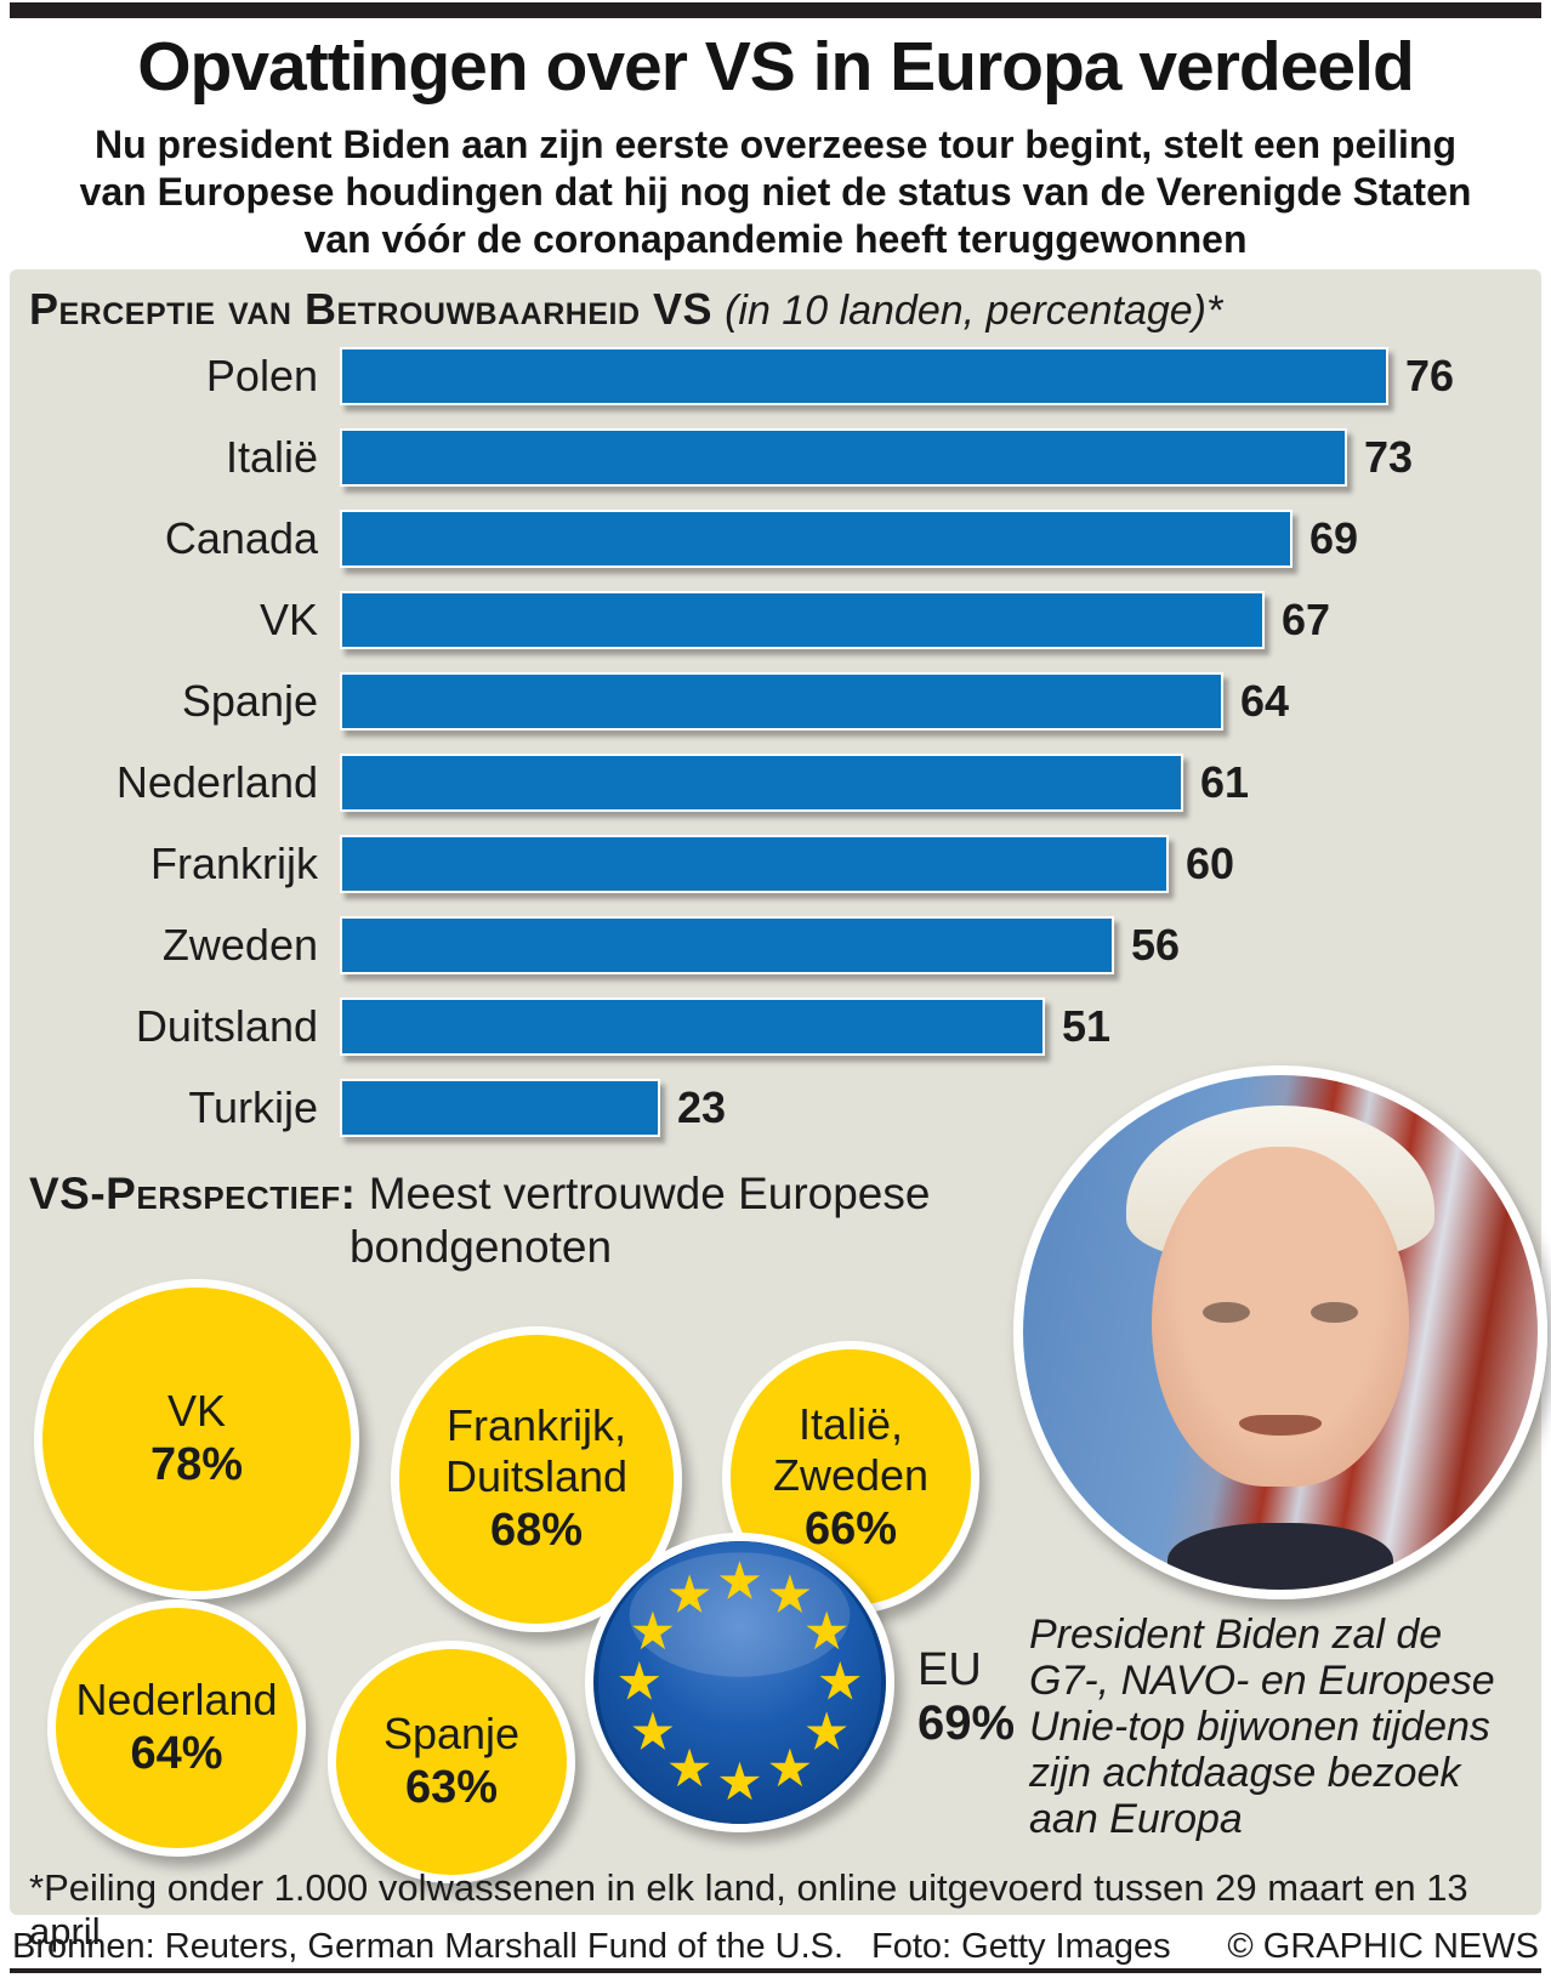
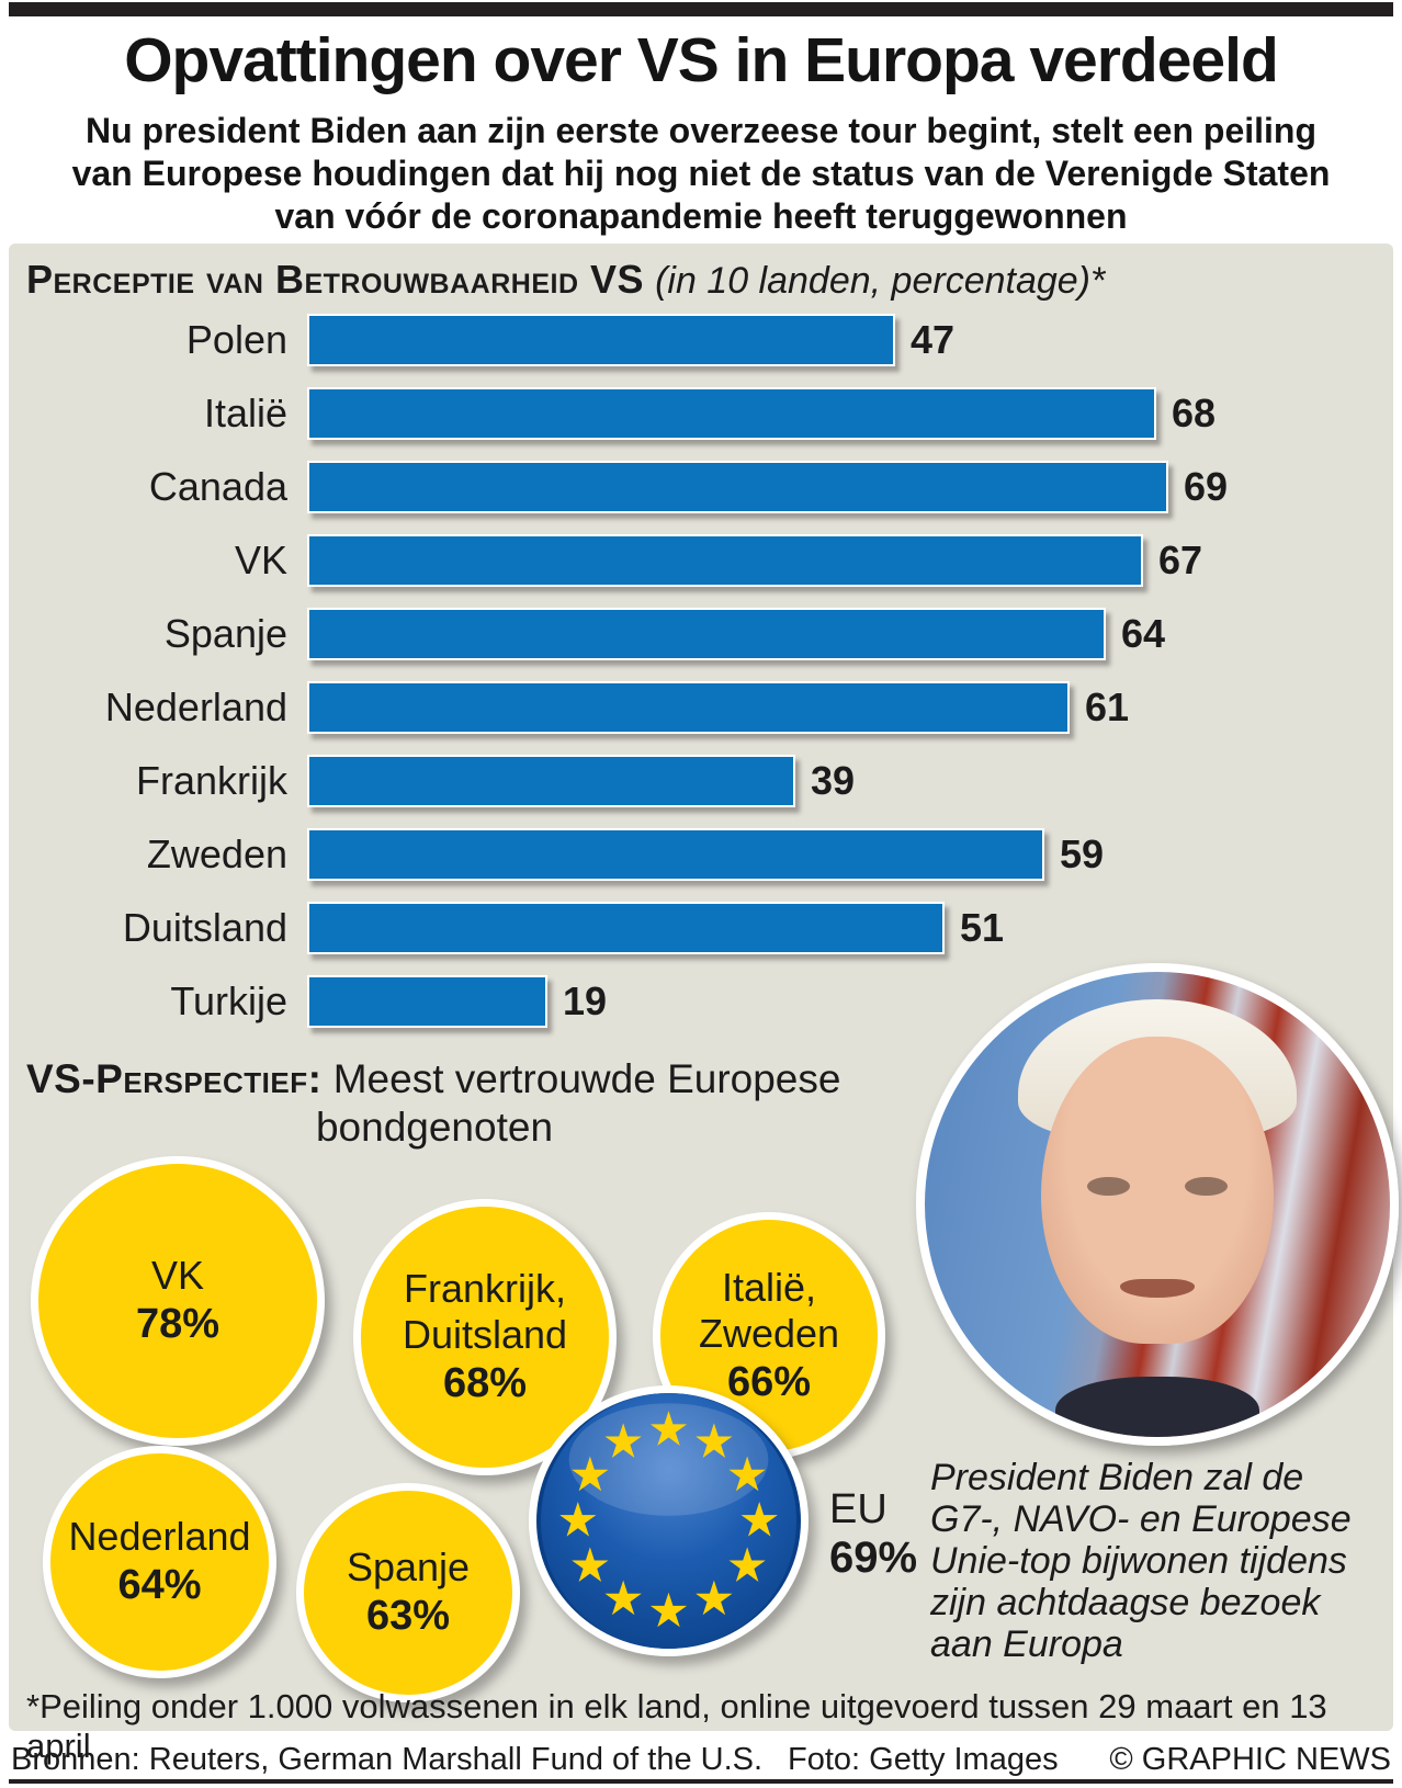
Polen: 76 -> 47
Italië: 73 -> 68
Frankrijk: 60 -> 39
Zweden: 56 -> 59
Turkije: 23 -> 19
